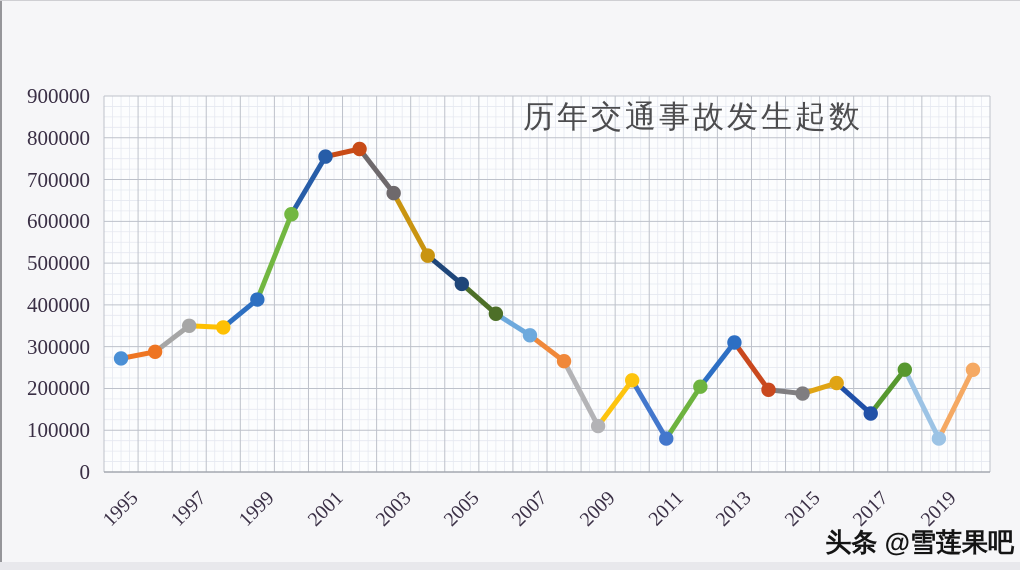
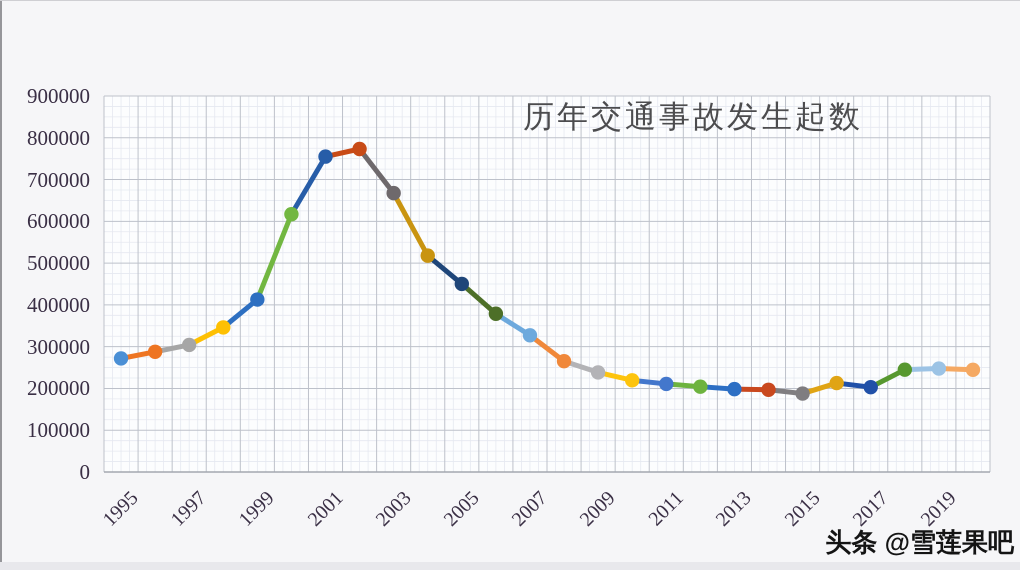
1997: 350000 -> 300000
2009: 110000 -> 240000
2011: 80000 -> 210000
2013: 310000 -> 200000
2017: 140000 -> 200000
2019: 80000 -> 250000
